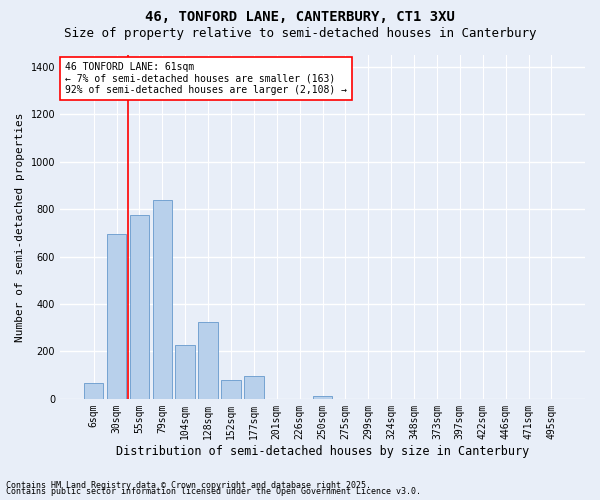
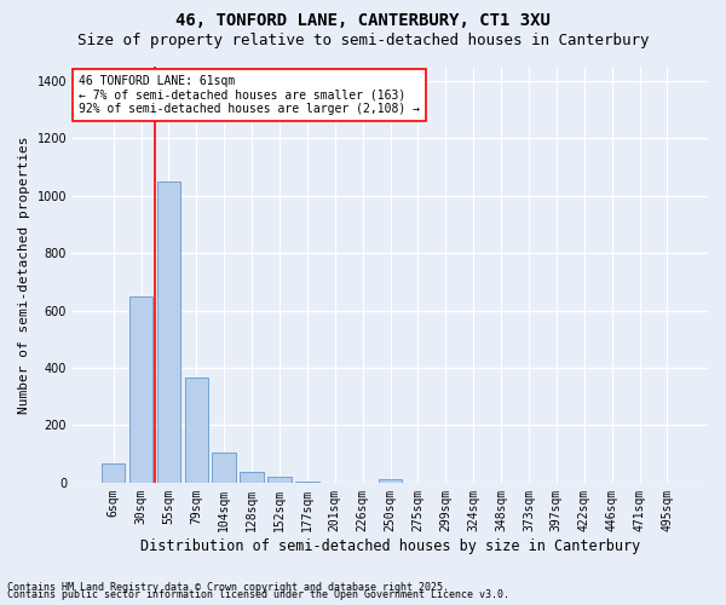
30sqm: 695 -> 650
55sqm: 775 -> 1050
79sqm: 840 -> 365
104sqm: 225 -> 105
128sqm: 325 -> 38
152sqm: 80 -> 20
177sqm: 95 -> 5
